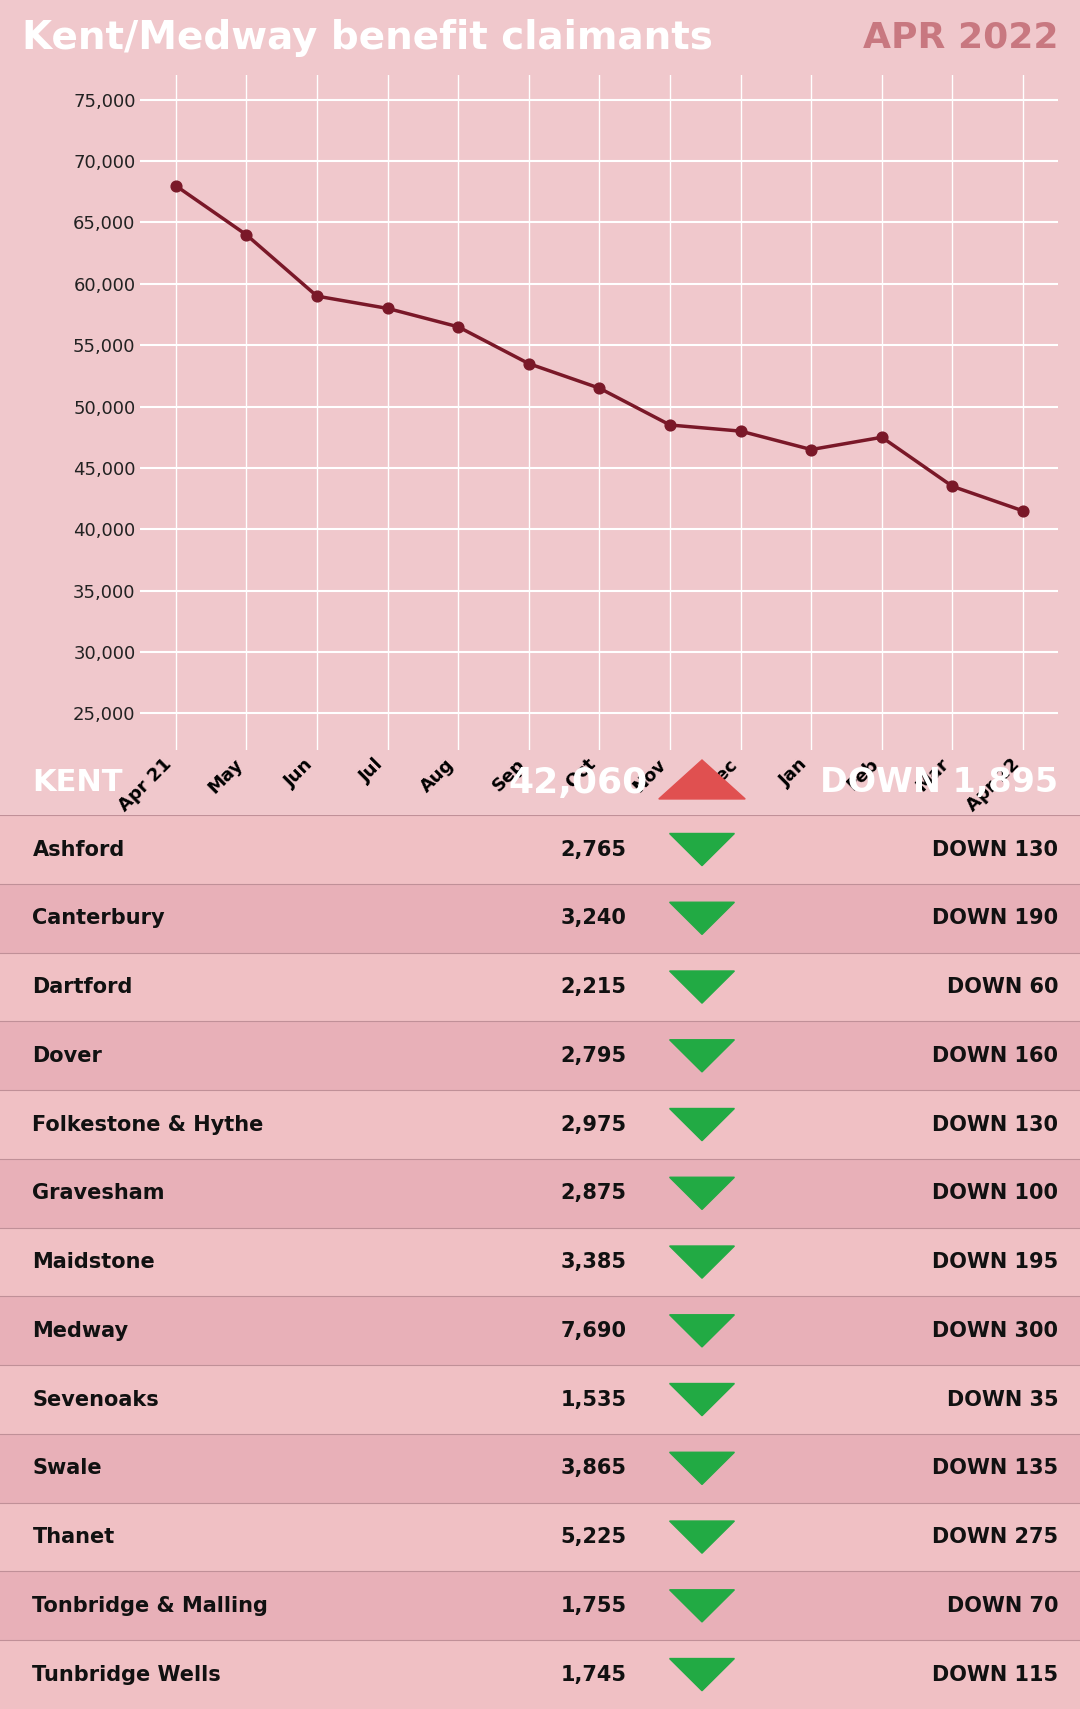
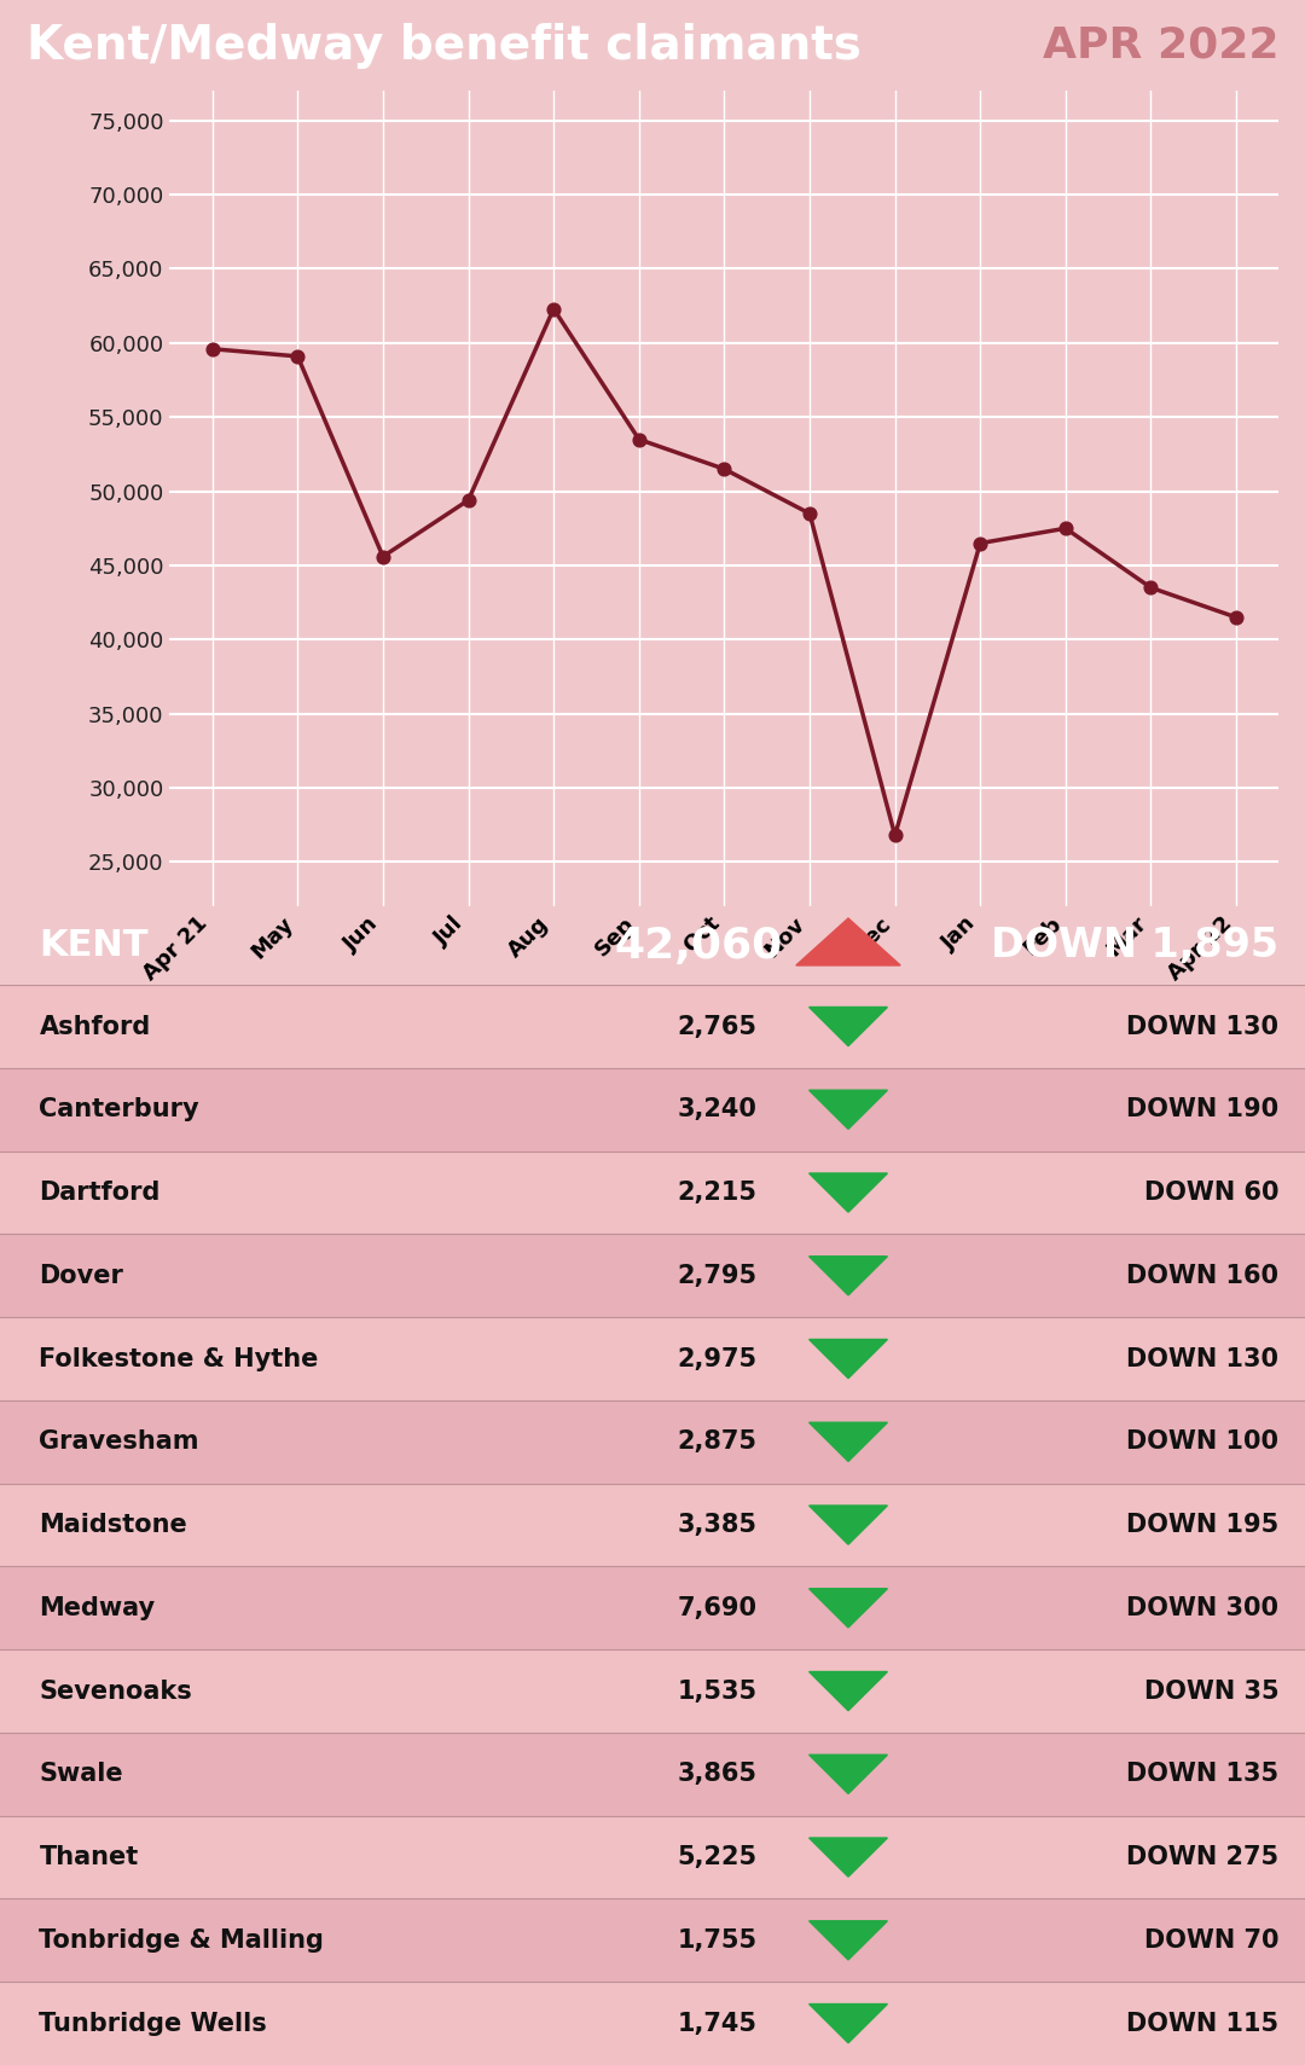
Apr 21: 68,000 -> 59,600
May: 64,000 -> 59,100
Jun: 59,000 -> 45,600
Jul: 58,000 -> 49,400
Aug: 56,500 -> 62,300
Dec: 48,000 -> 26,800
